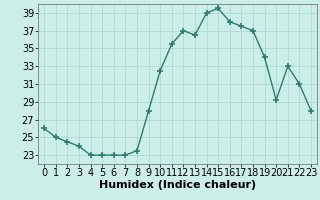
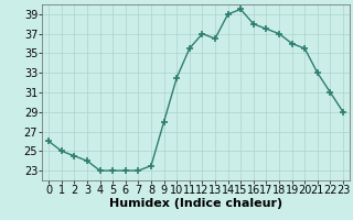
19: 34.0 -> 36.0
20: 29.2 -> 35.5
23: 28.0 -> 29.0
